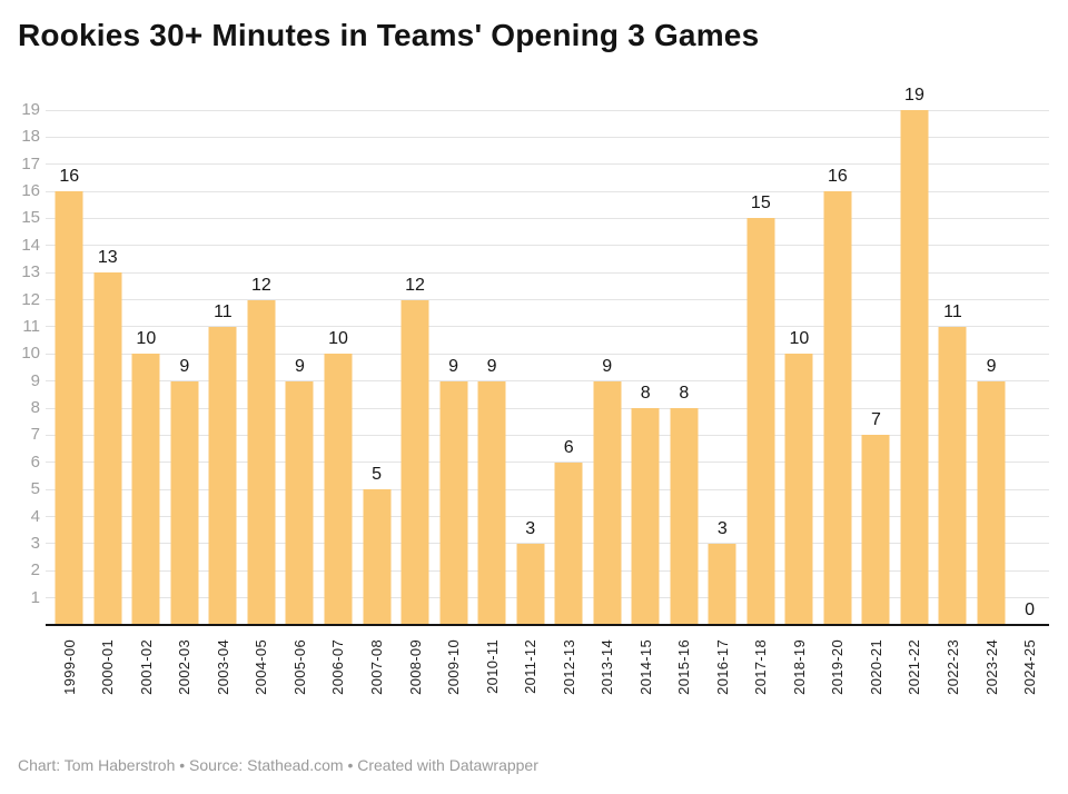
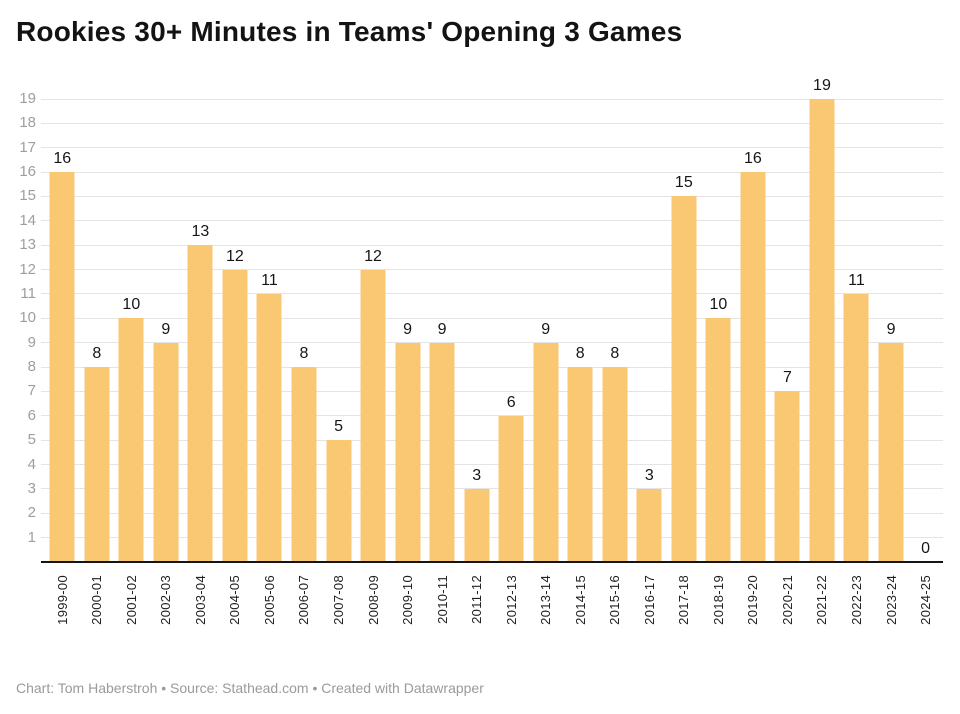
2000-01: 13 -> 8
2003-04: 11 -> 13
2005-06: 9 -> 11
2006-07: 10 -> 8
